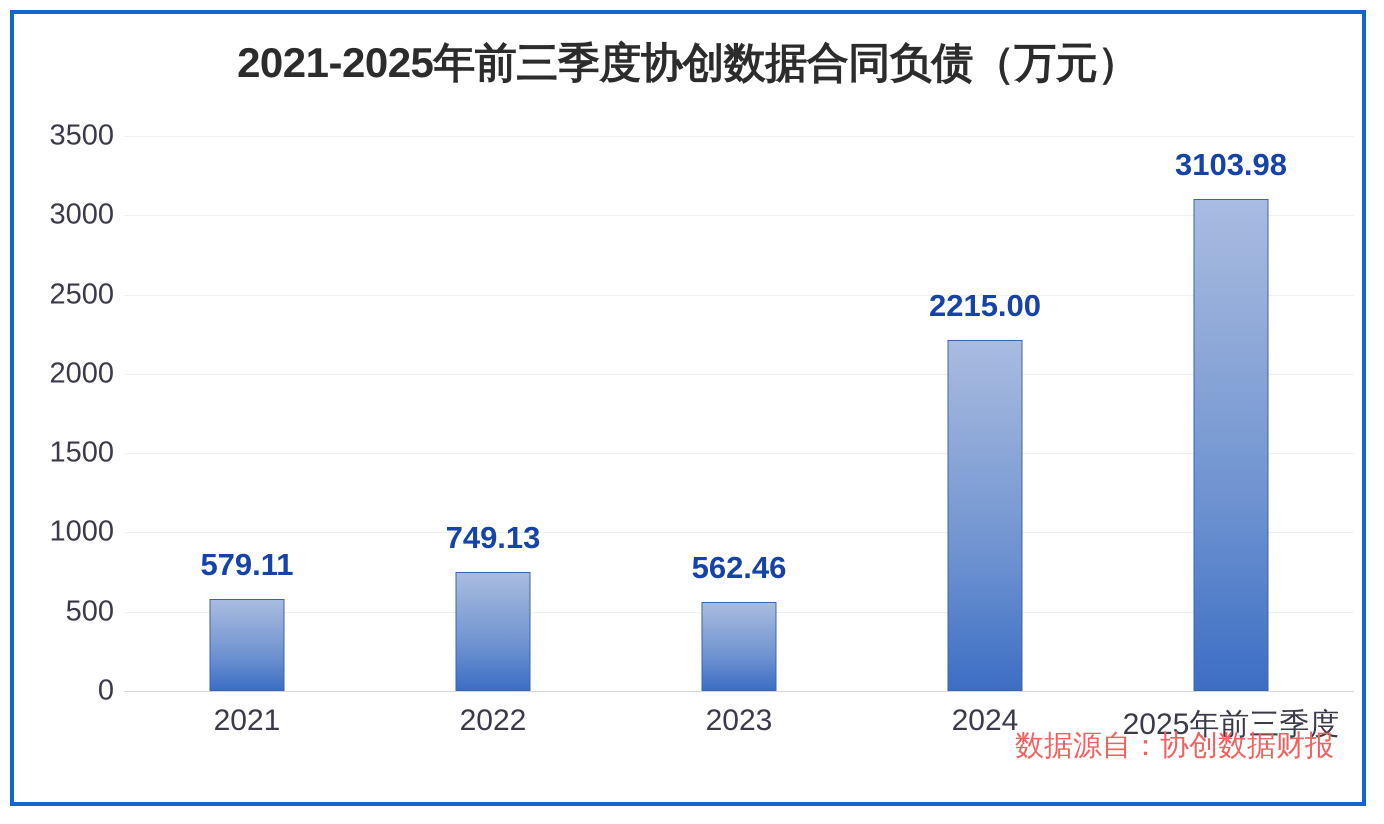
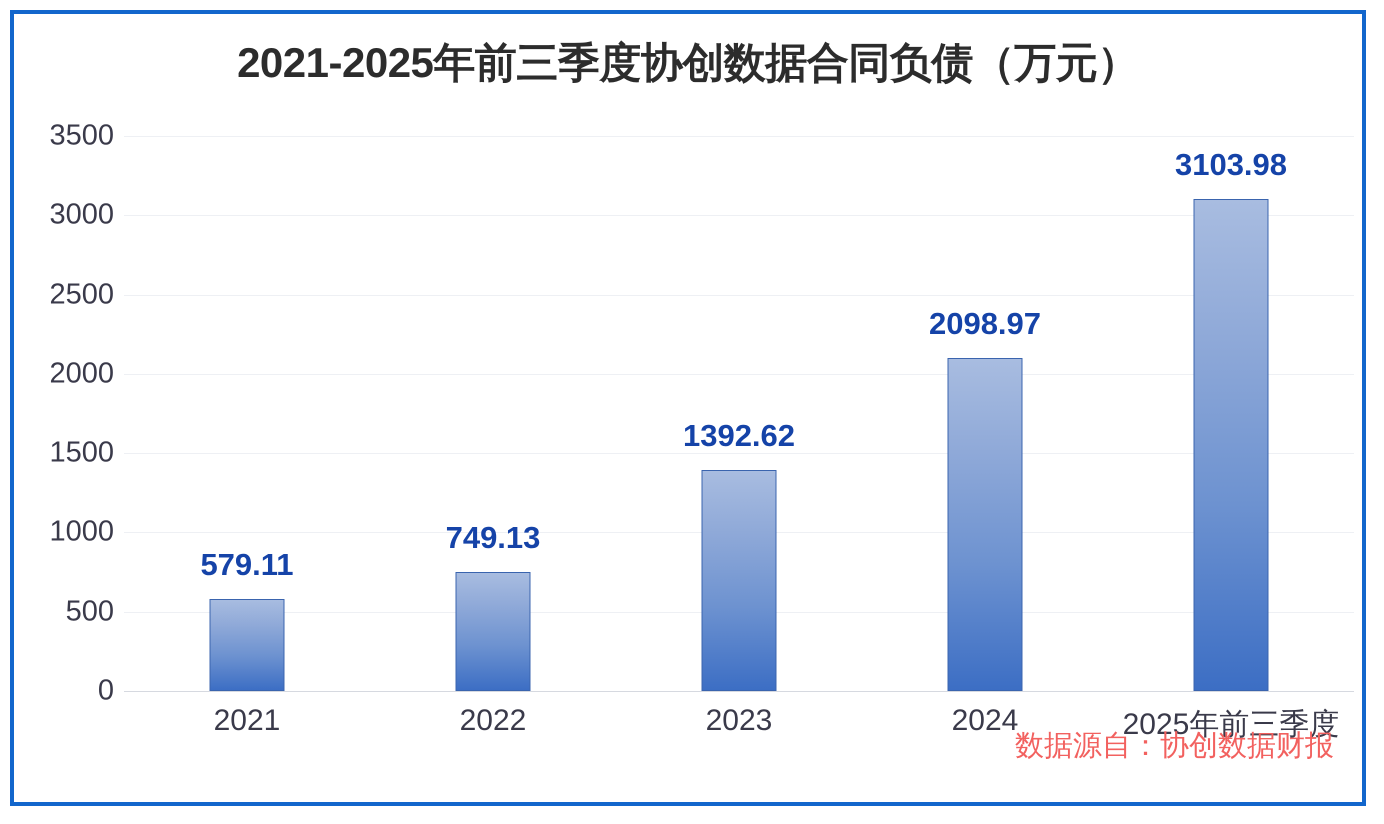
2023: 562.46 -> 1392.62
2024: 2215.00 -> 2098.97
